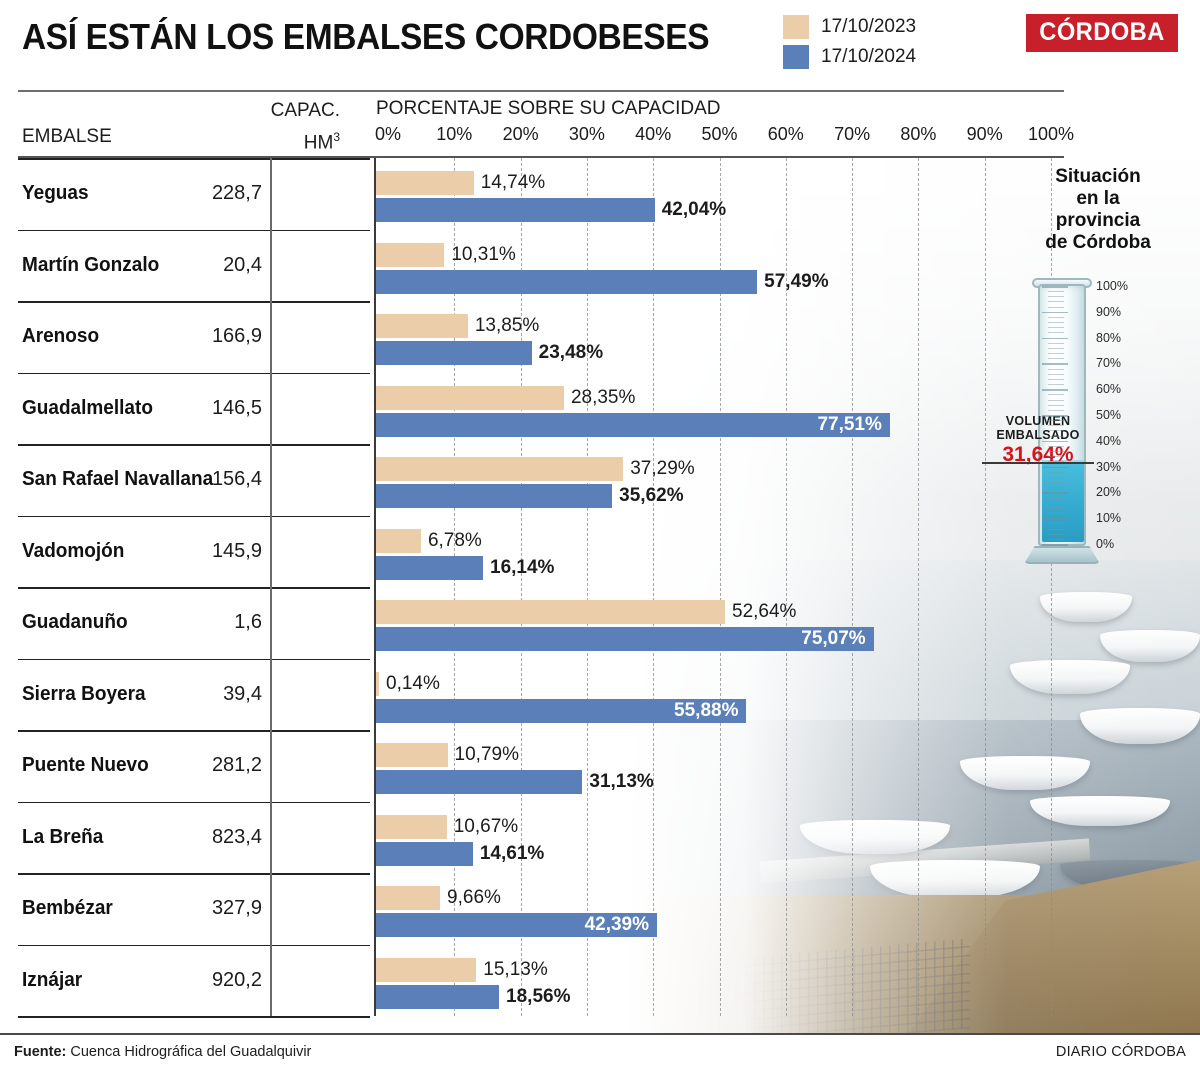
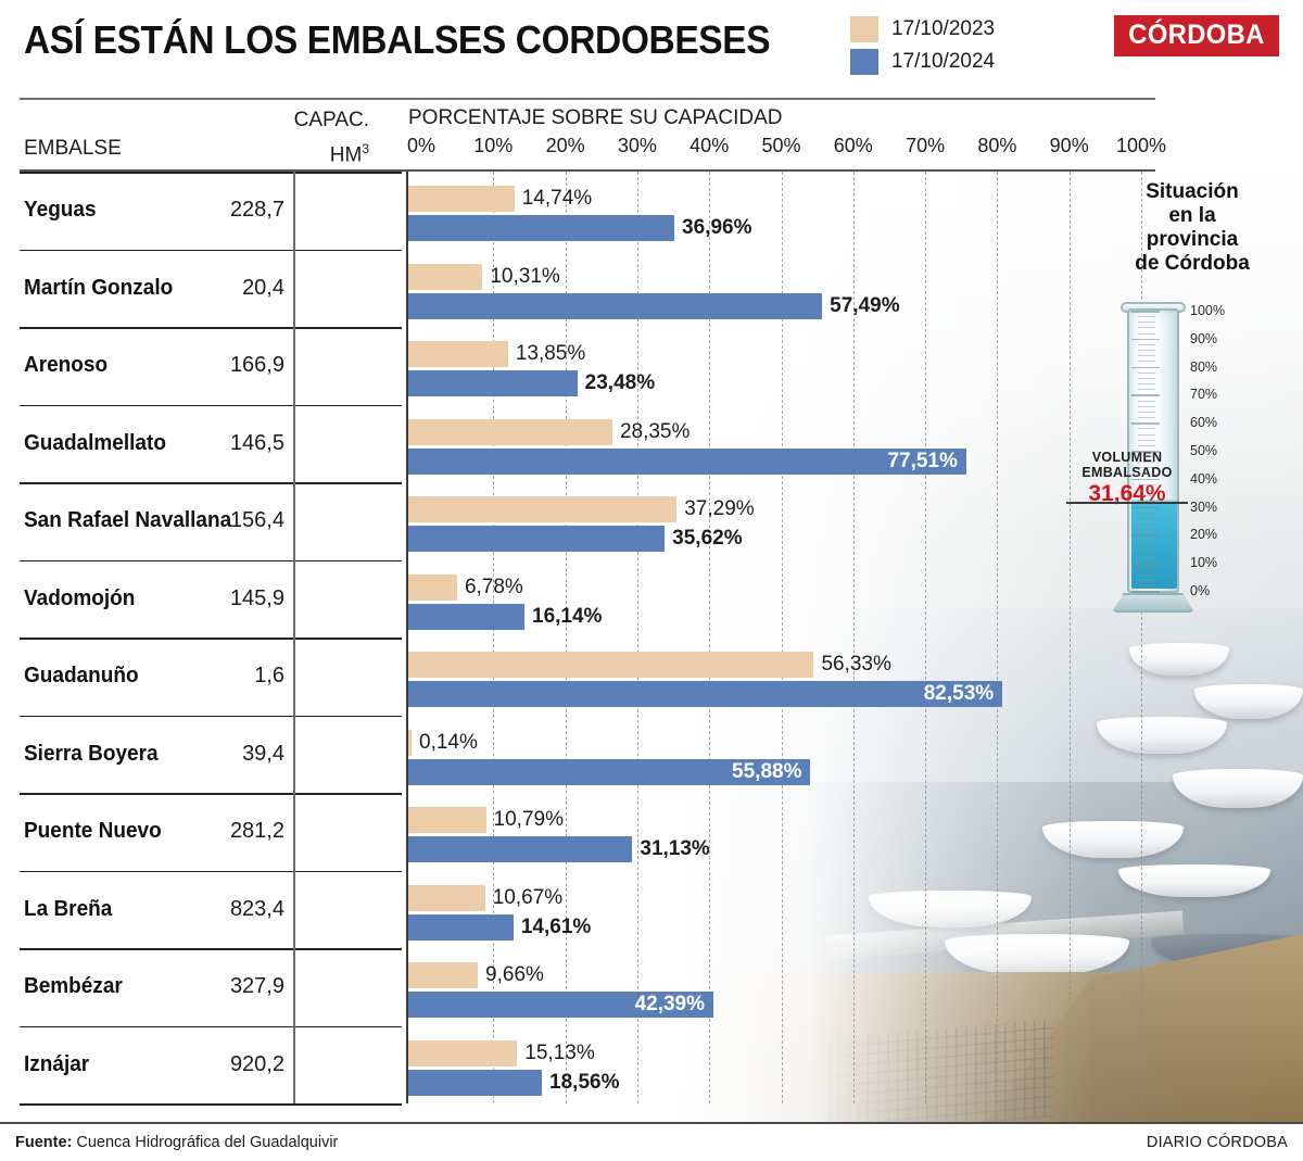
17/10/2024/Yeguas: 42,04% -> 36,96%
17/10/2023/Guadanuño: 52,64% -> 56,33%
17/10/2024/Guadanuño: 75,07% -> 82,53%
